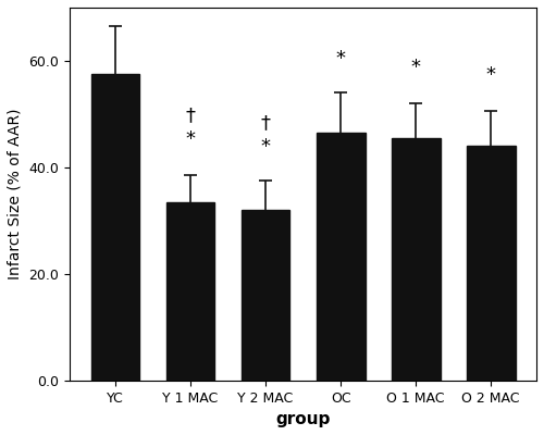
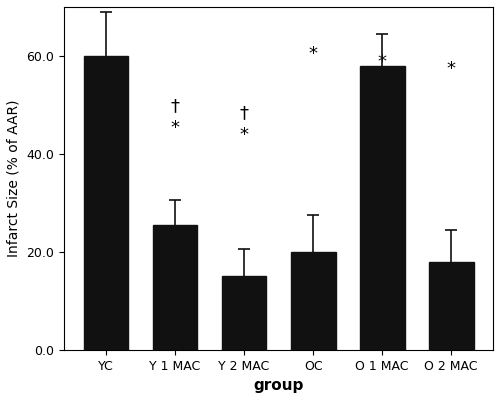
YC: 57.5 -> 60.0
Y 1 MAC: 33.5 -> 25.5
Y 2 MAC: 32.0 -> 15.0
OC: 46.5 -> 20.0
O 1 MAC: 45.5 -> 58.0
O 2 MAC: 44.0 -> 18.0
